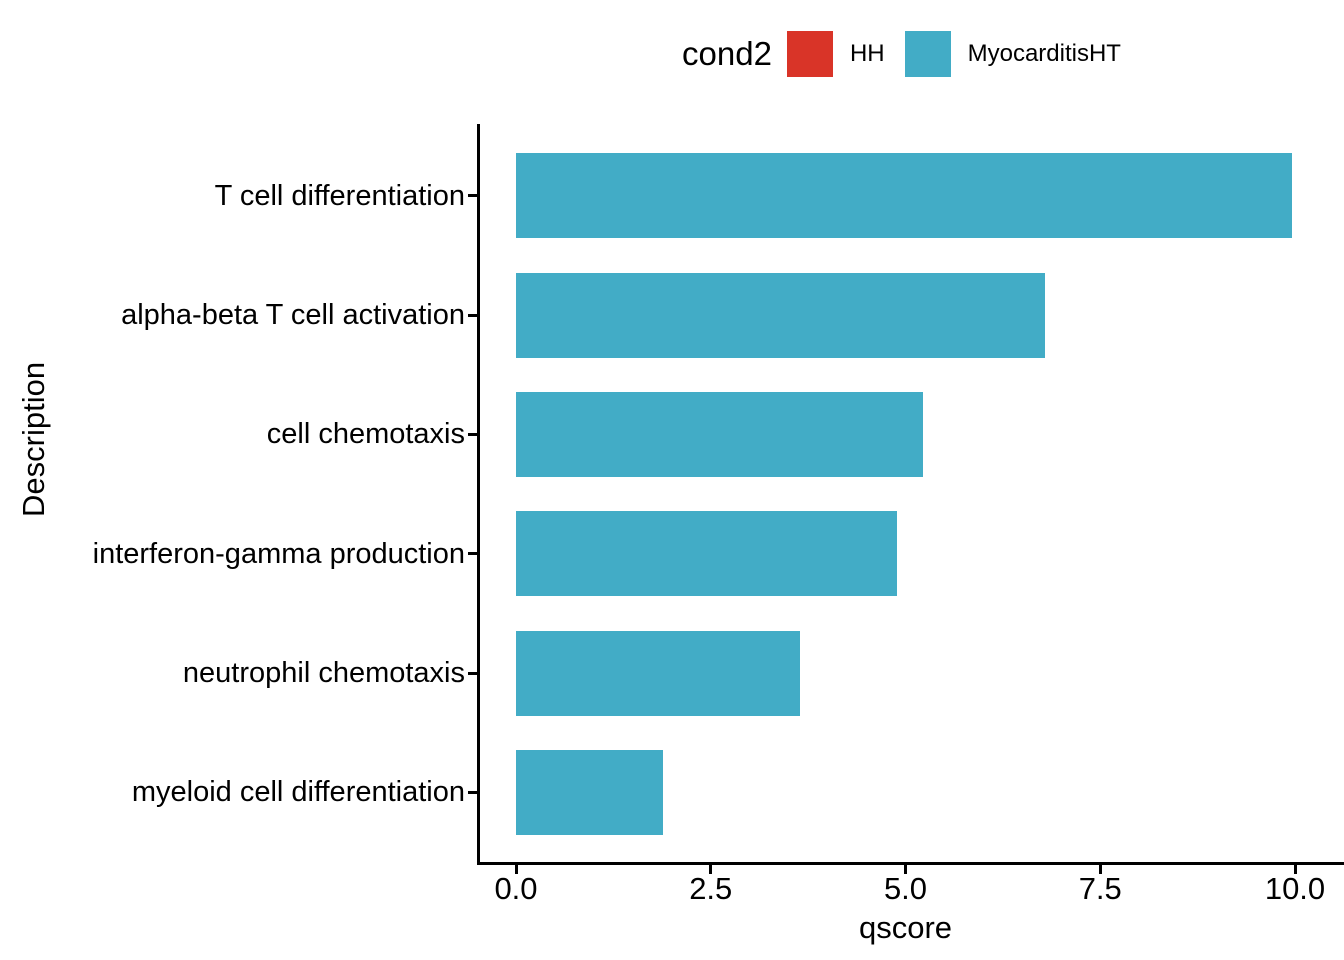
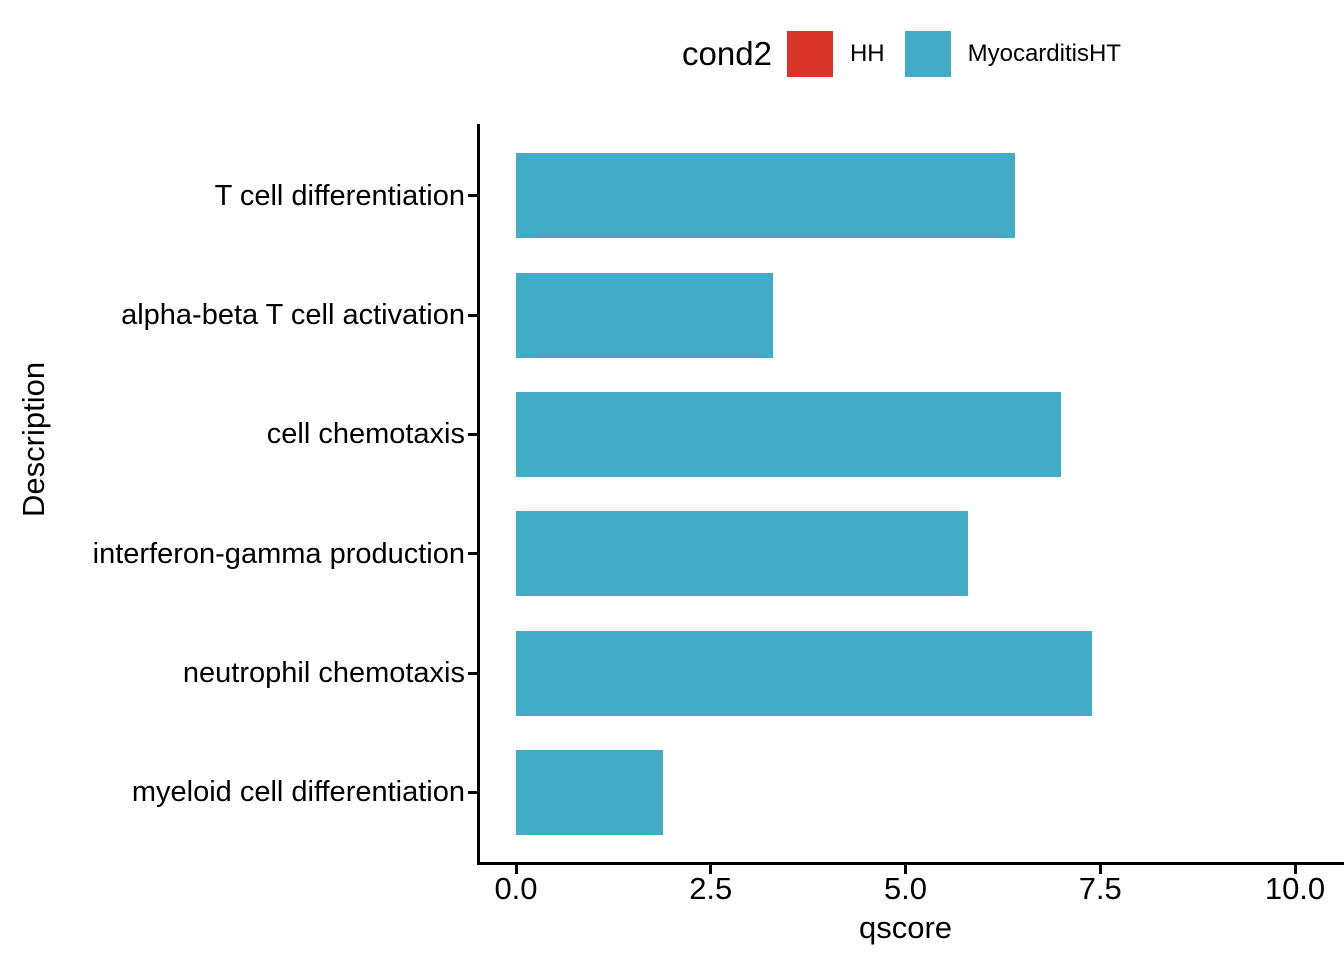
T cell differentiation: 10.0 -> 6.4
alpha-beta T cell activation: 6.8 -> 3.3
cell chemotaxis: 5.2 -> 7.0
interferon-gamma production: 4.9 -> 5.8
neutrophil chemotaxis: 3.6 -> 7.4
